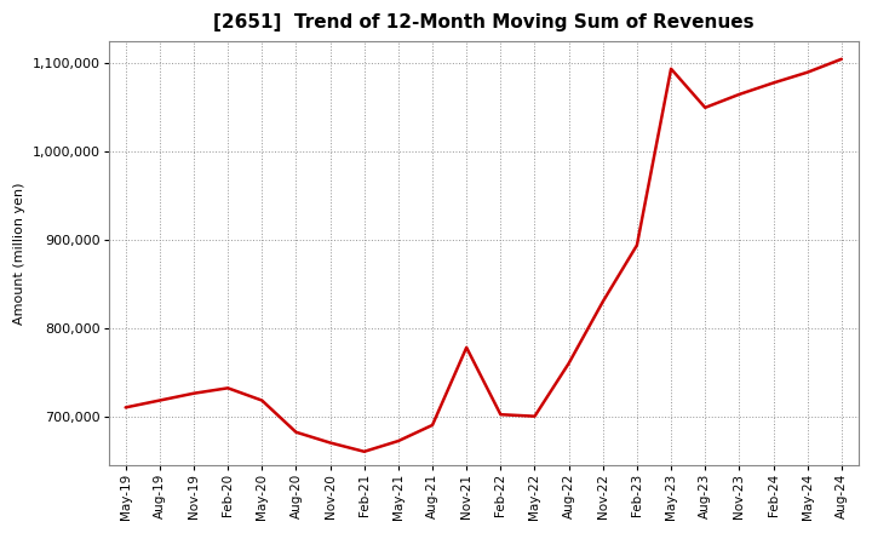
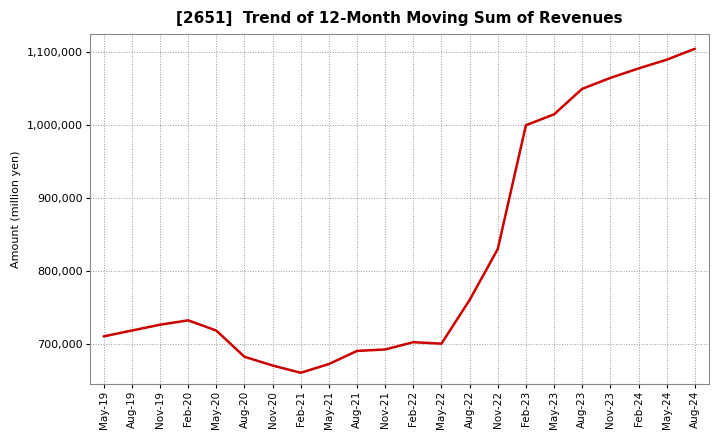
Nov-21: 778,000 -> 692,000
Feb-23: 894,000 -> 1,000,000
May-23: 1,094,000 -> 1,015,000
